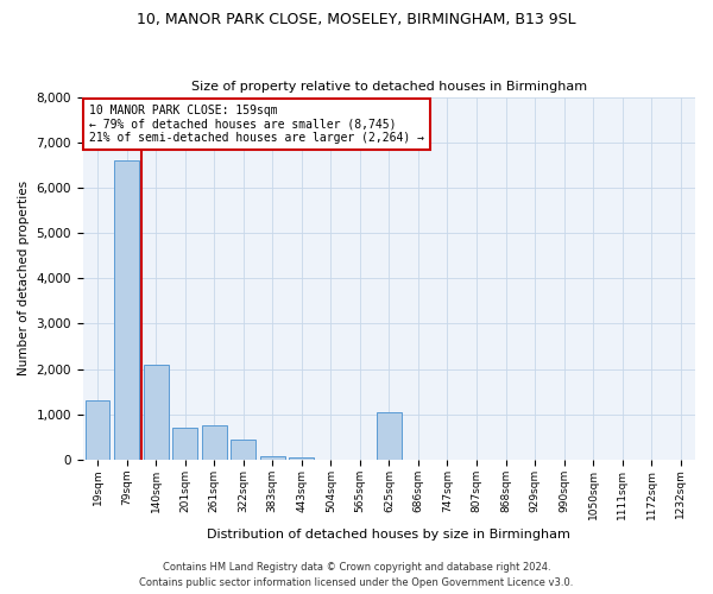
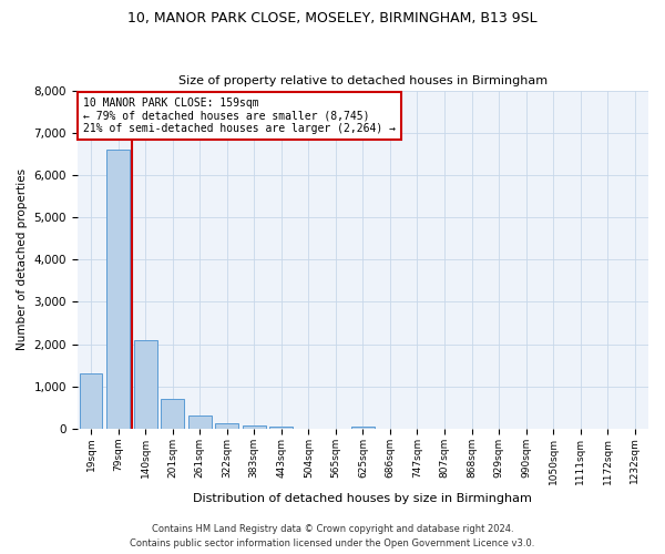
261sqm: 750 -> 300
322sqm: 450 -> 130
625sqm: 1,050 -> 60
